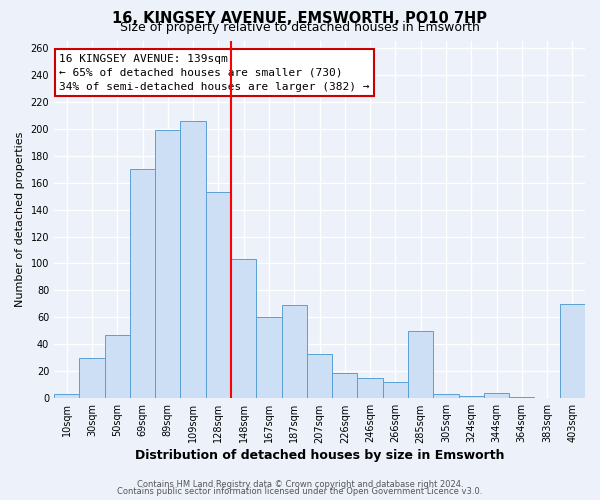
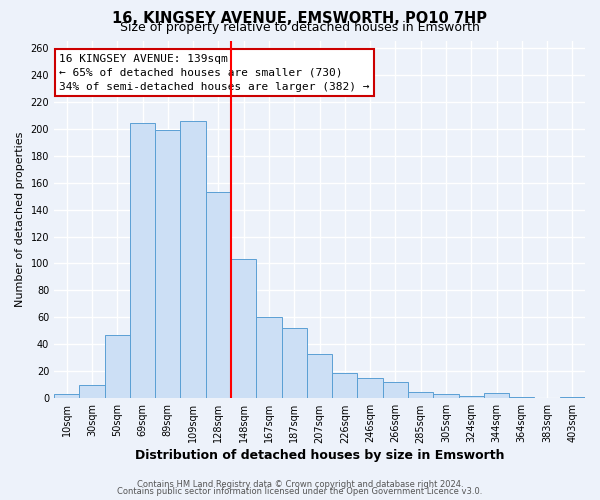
30sqm: 30 -> 10
69sqm: 170 -> 204
187sqm: 69 -> 52
285sqm: 50 -> 5
403sqm: 70 -> 1
